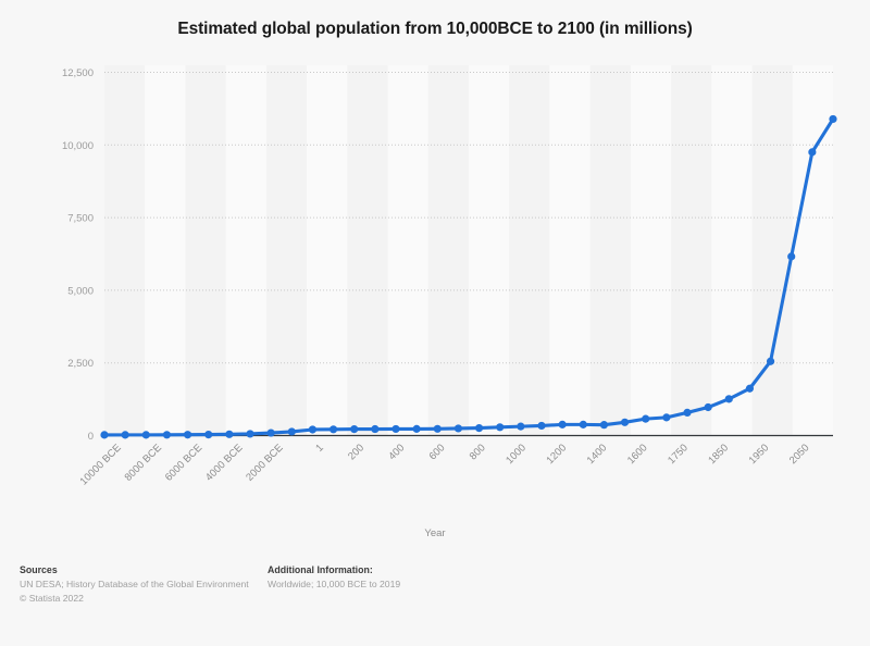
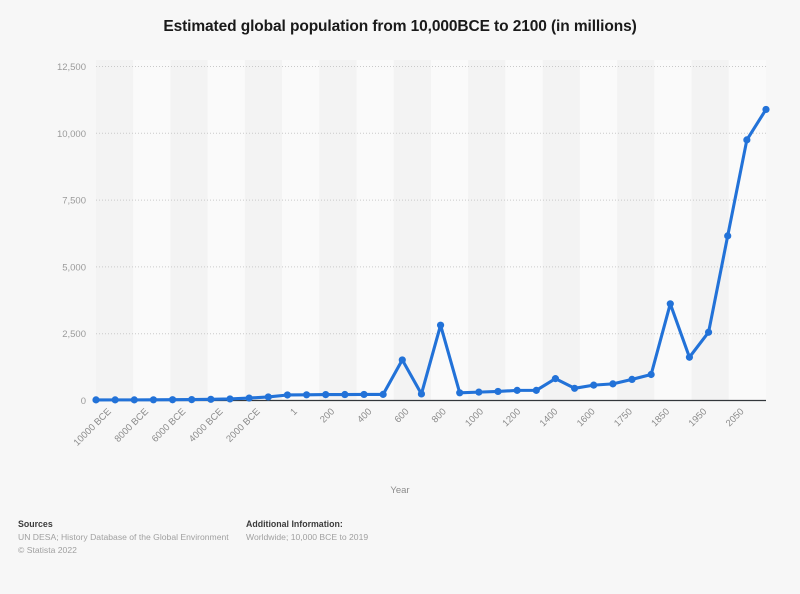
600: 200 -> 1500
800: 200 -> 2800
1400: 400 -> 800
1850: 1200 -> 3600
